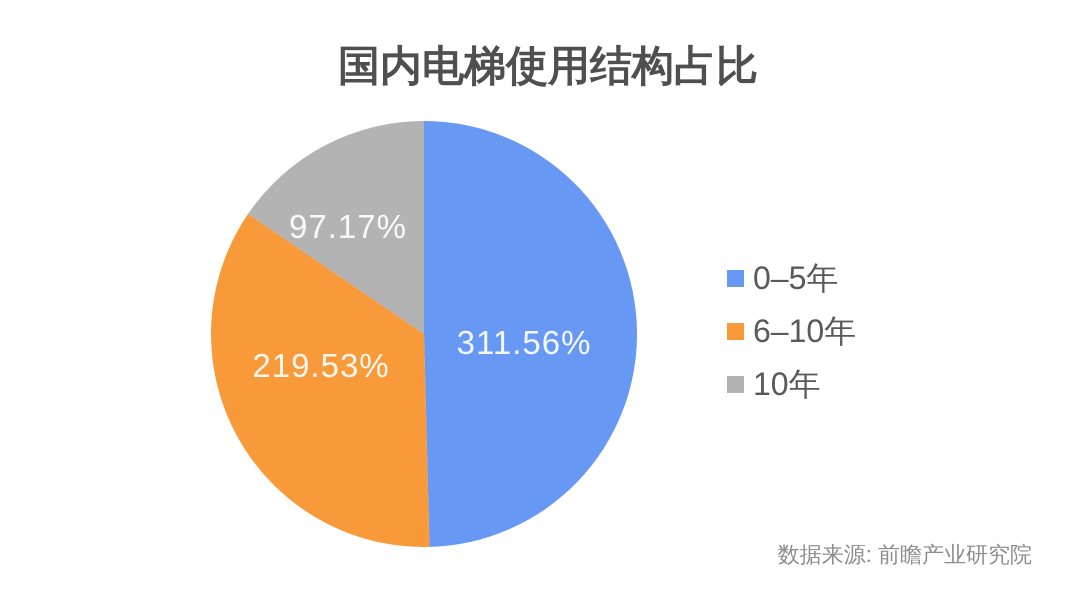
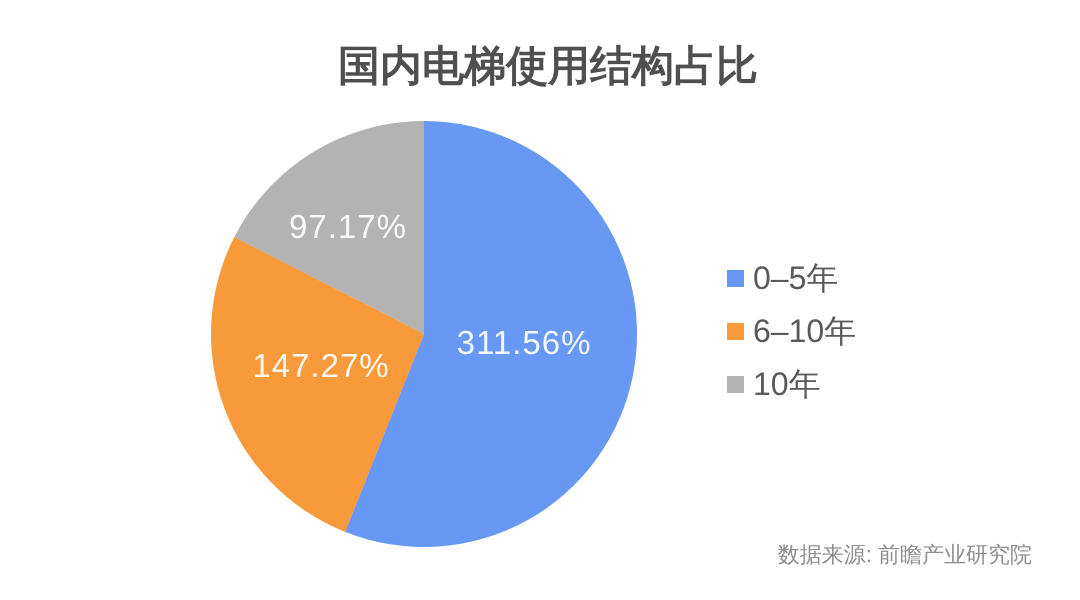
6–10年: 219.53% -> 147.27%
